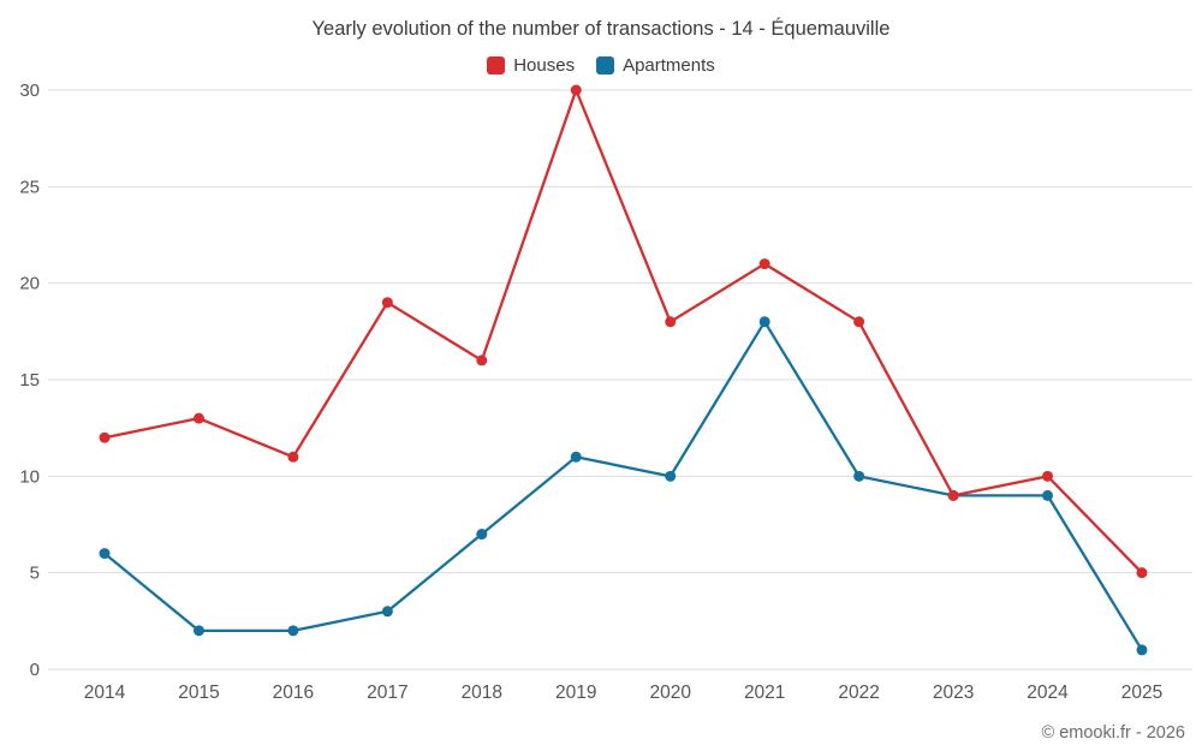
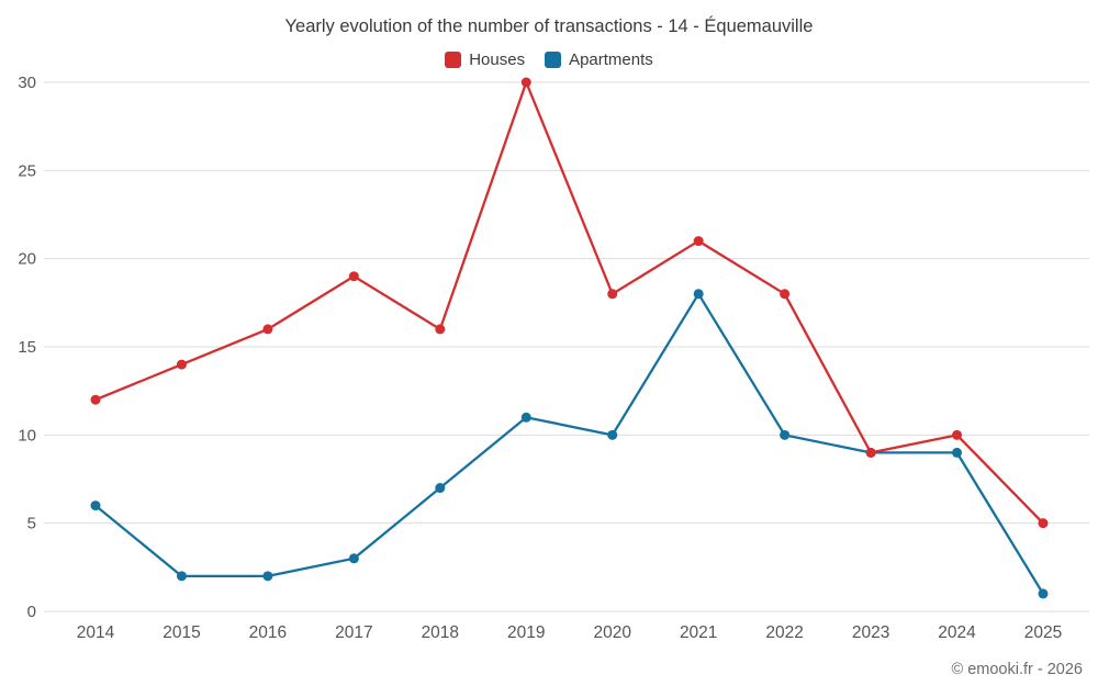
Houses/2015: 13 -> 14
Houses/2016: 11 -> 16
